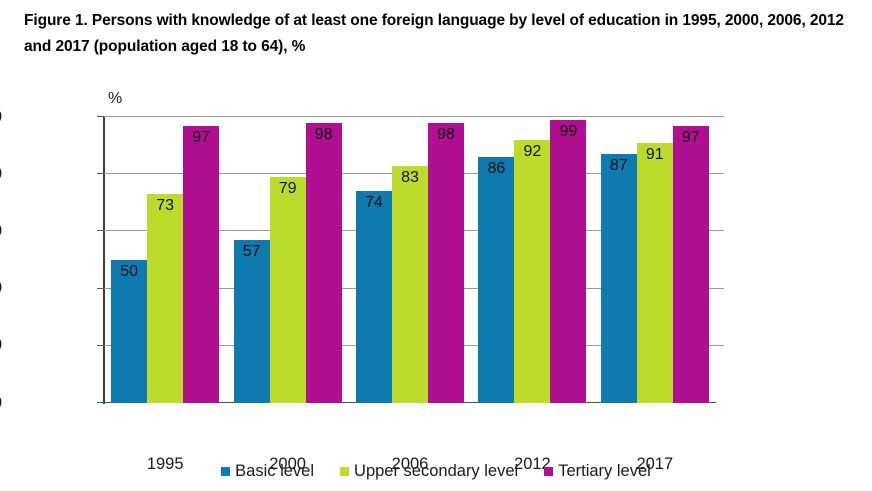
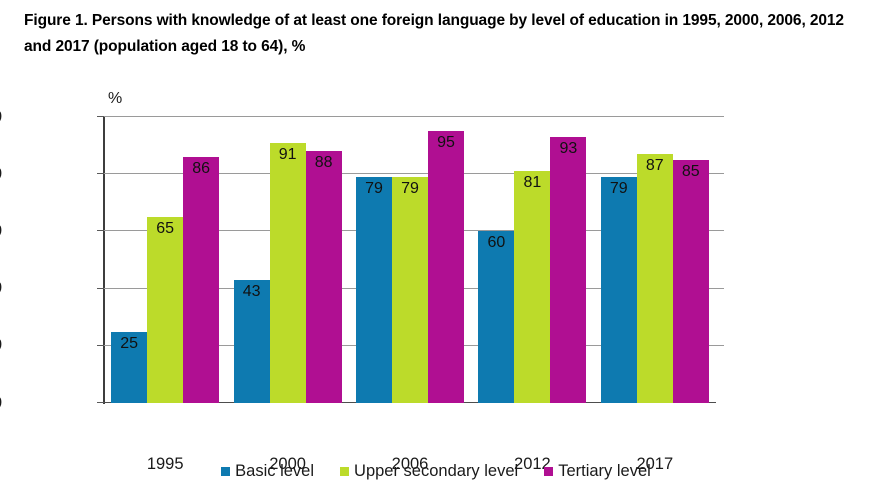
Basic level/1995: 50 -> 25
Upper secondary level/1995: 73 -> 65
Tertiary level/1995: 97 -> 86
Basic level/2000: 57 -> 43
Upper secondary level/2000: 79 -> 91
Tertiary level/2000: 98 -> 88
Basic level/2006: 74 -> 79
Upper secondary level/2006: 83 -> 79
Tertiary level/2006: 98 -> 95
Basic level/2012: 86 -> 60
Upper secondary level/2012: 92 -> 81
Tertiary level/2012: 99 -> 93
Basic level/2017: 87 -> 79
Upper secondary level/2017: 91 -> 87
Tertiary level/2017: 97 -> 85
